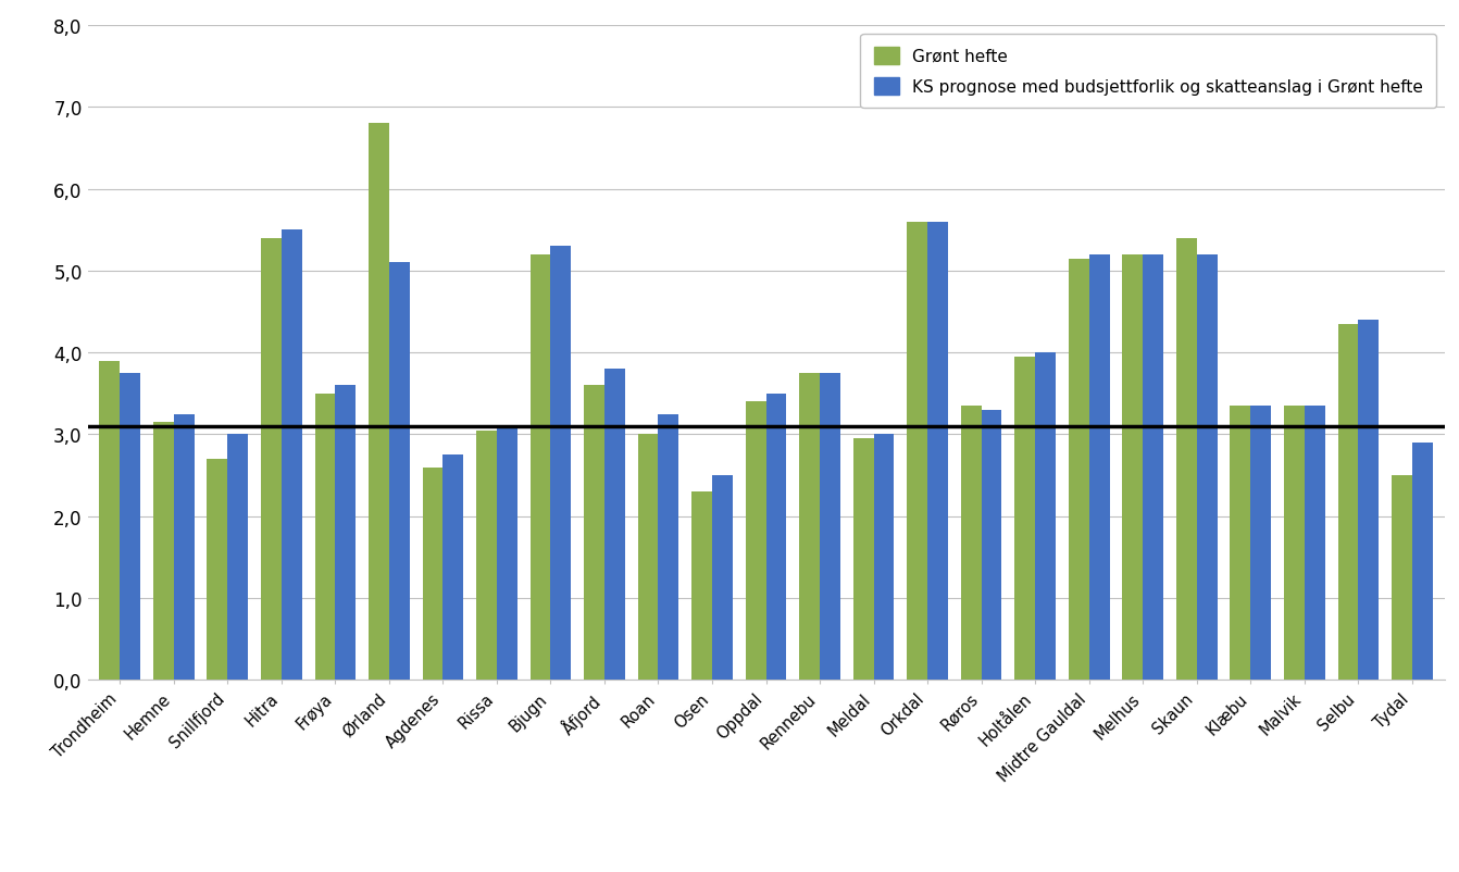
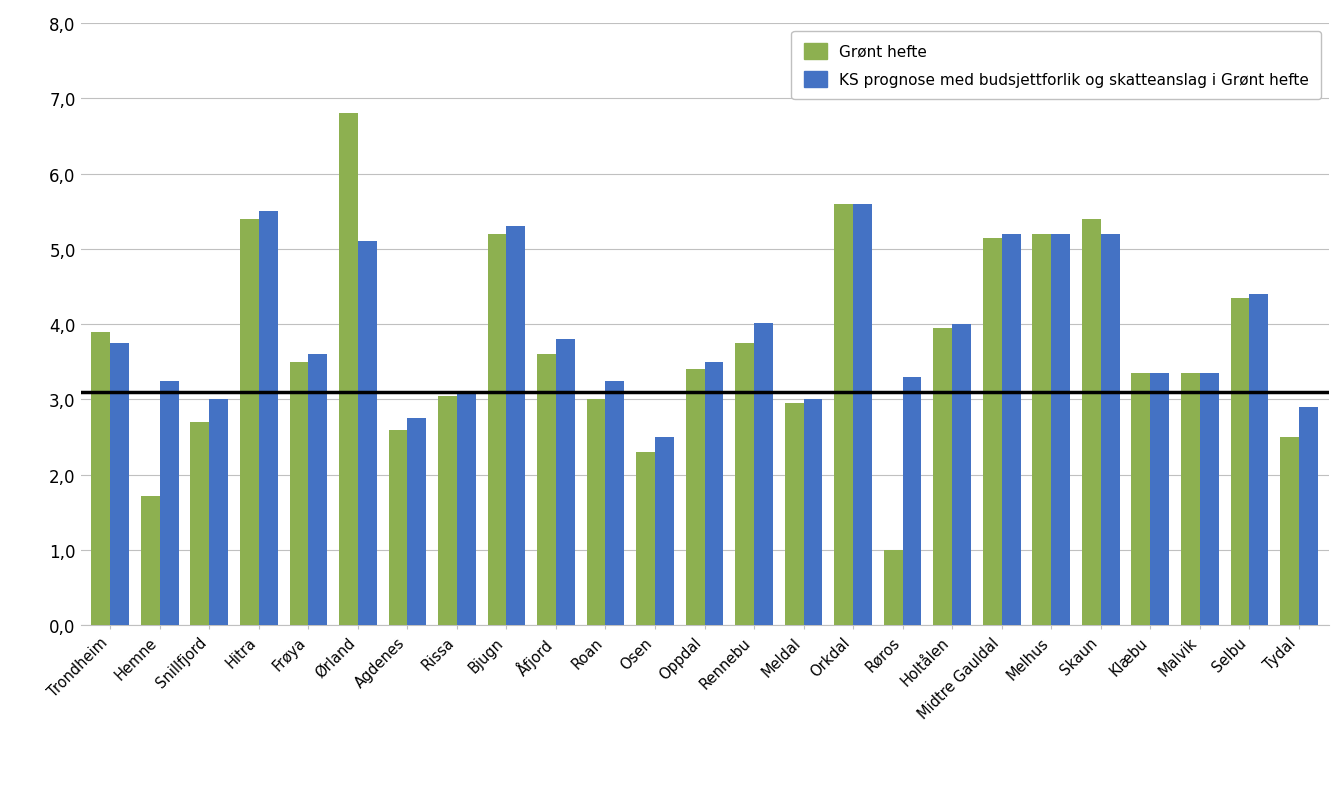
Grønt hefte/Hemne: 3,15 -> 1,72
KS prognose med budsjettforlik og skatteanslag i Grønt hefte/Rennebu: 3,75 -> 4,02
Grønt hefte/Røros: 3,35 -> 1,00
